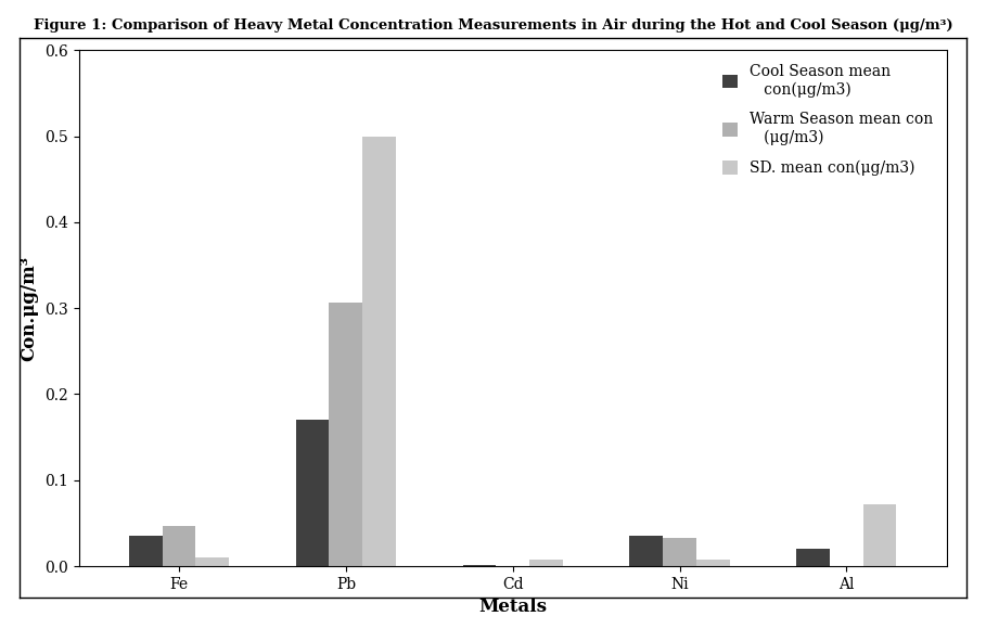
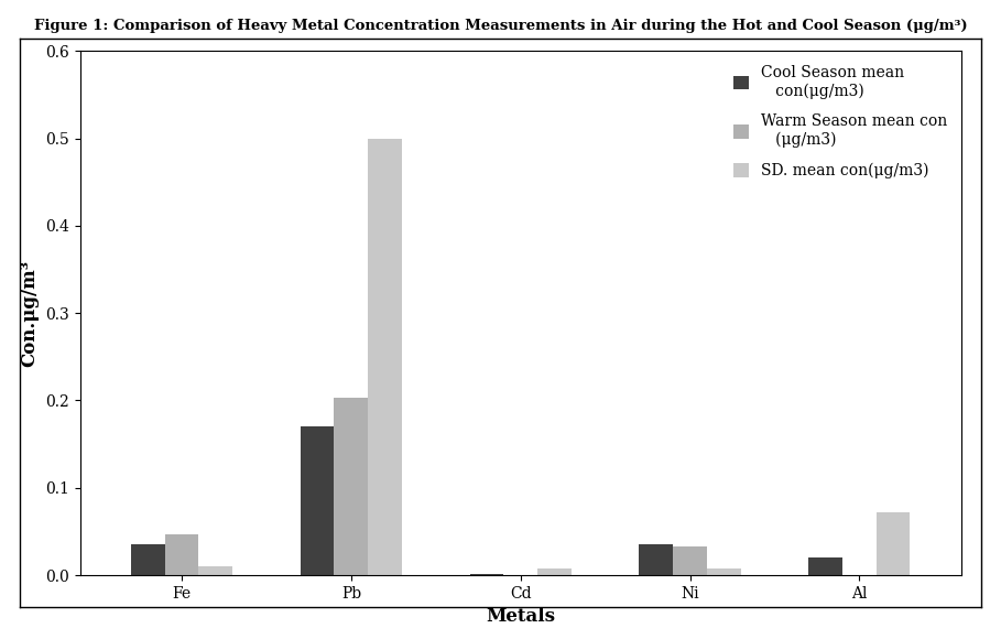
Warm Season mean con (μg/m3)/Pb: 0.306 -> 0.203
